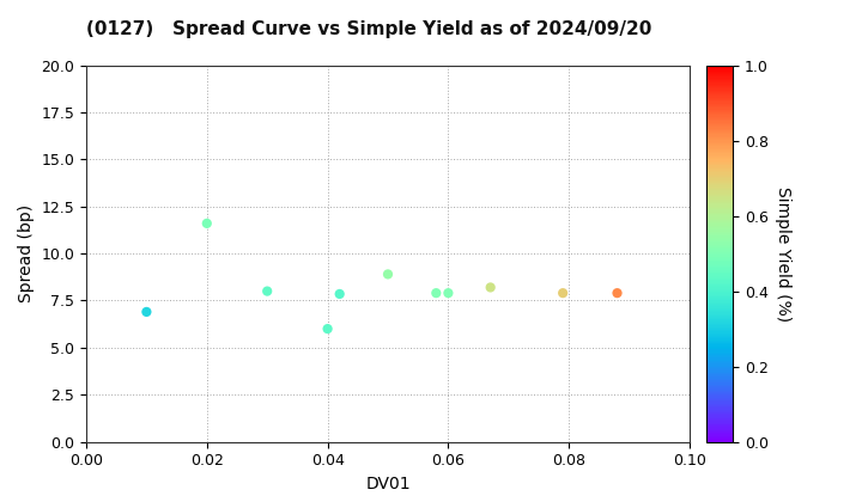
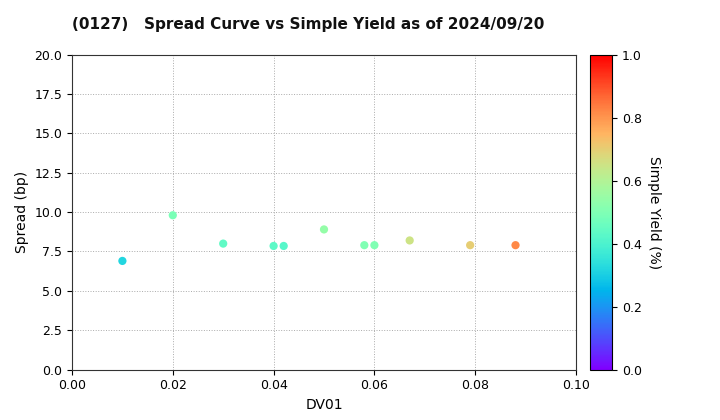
0.02: 11.6 -> 9.8
0.04: 6.0 -> 7.8
